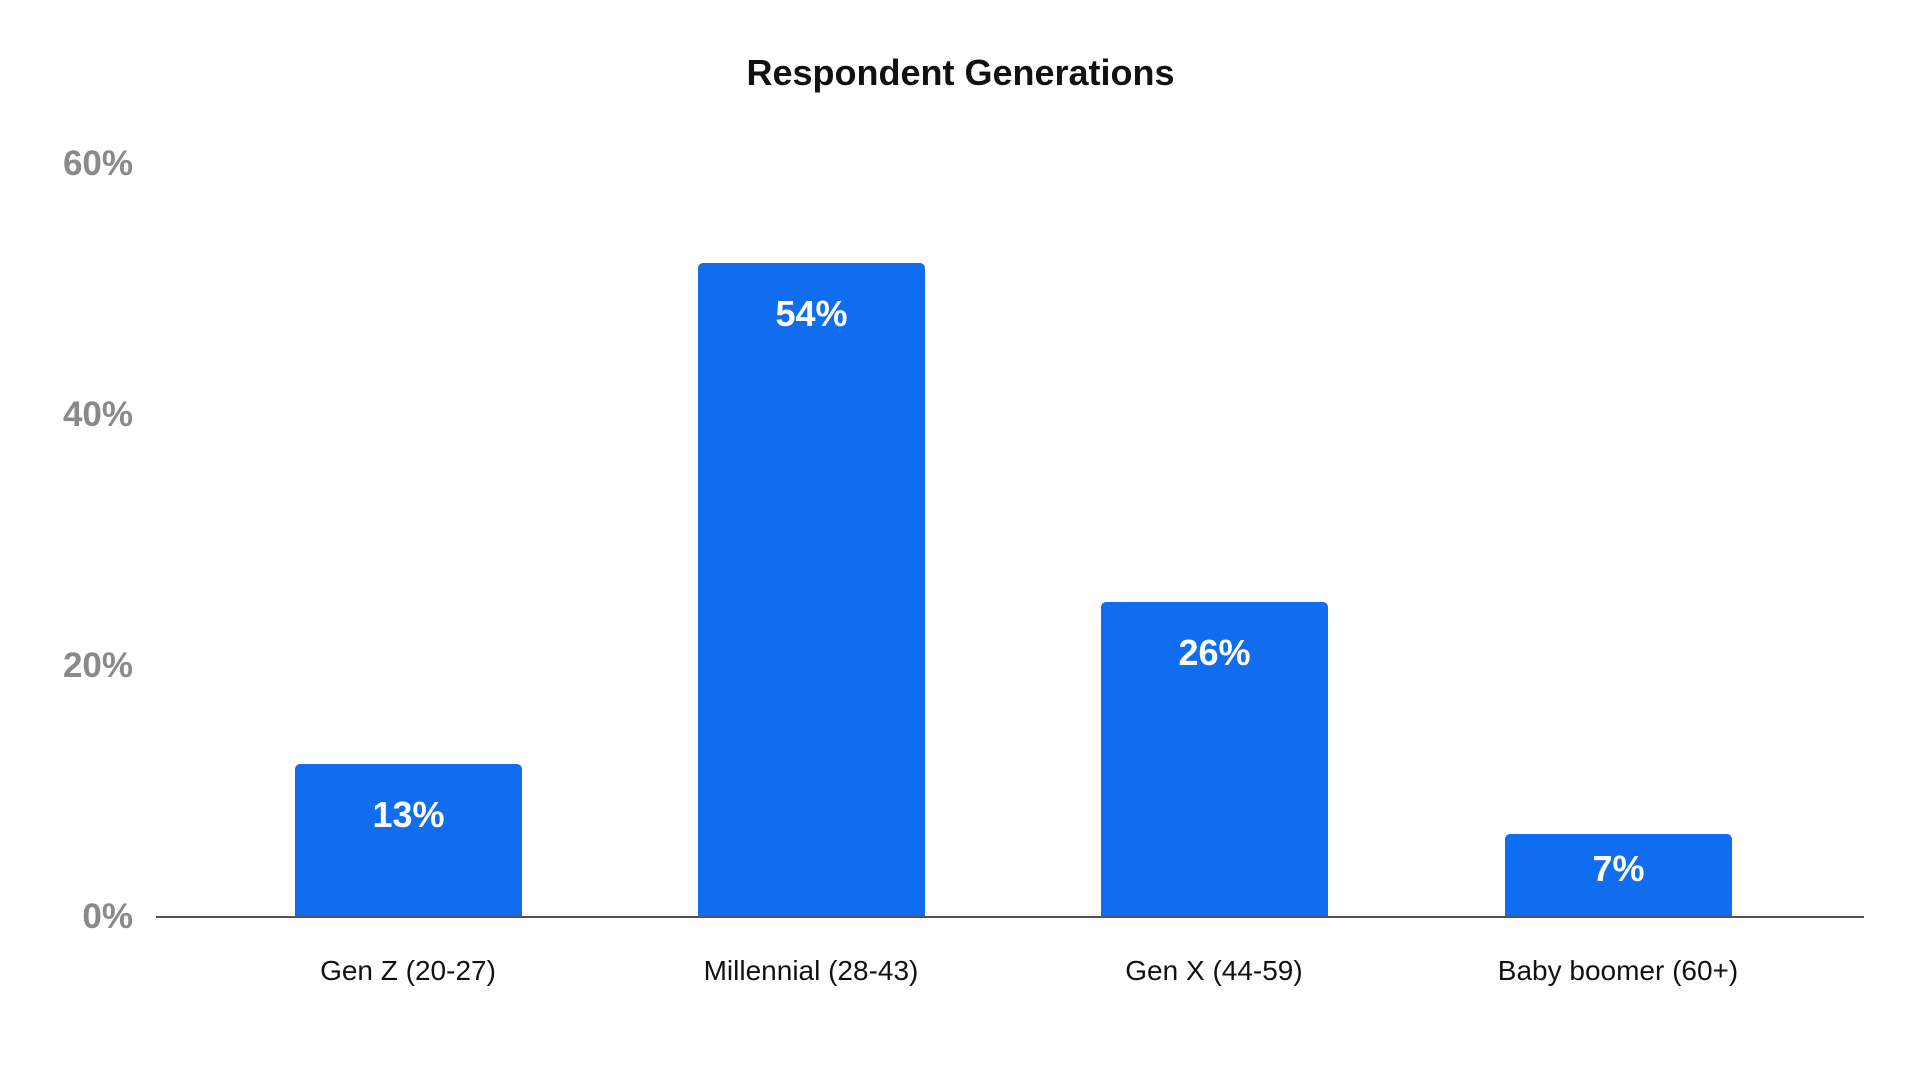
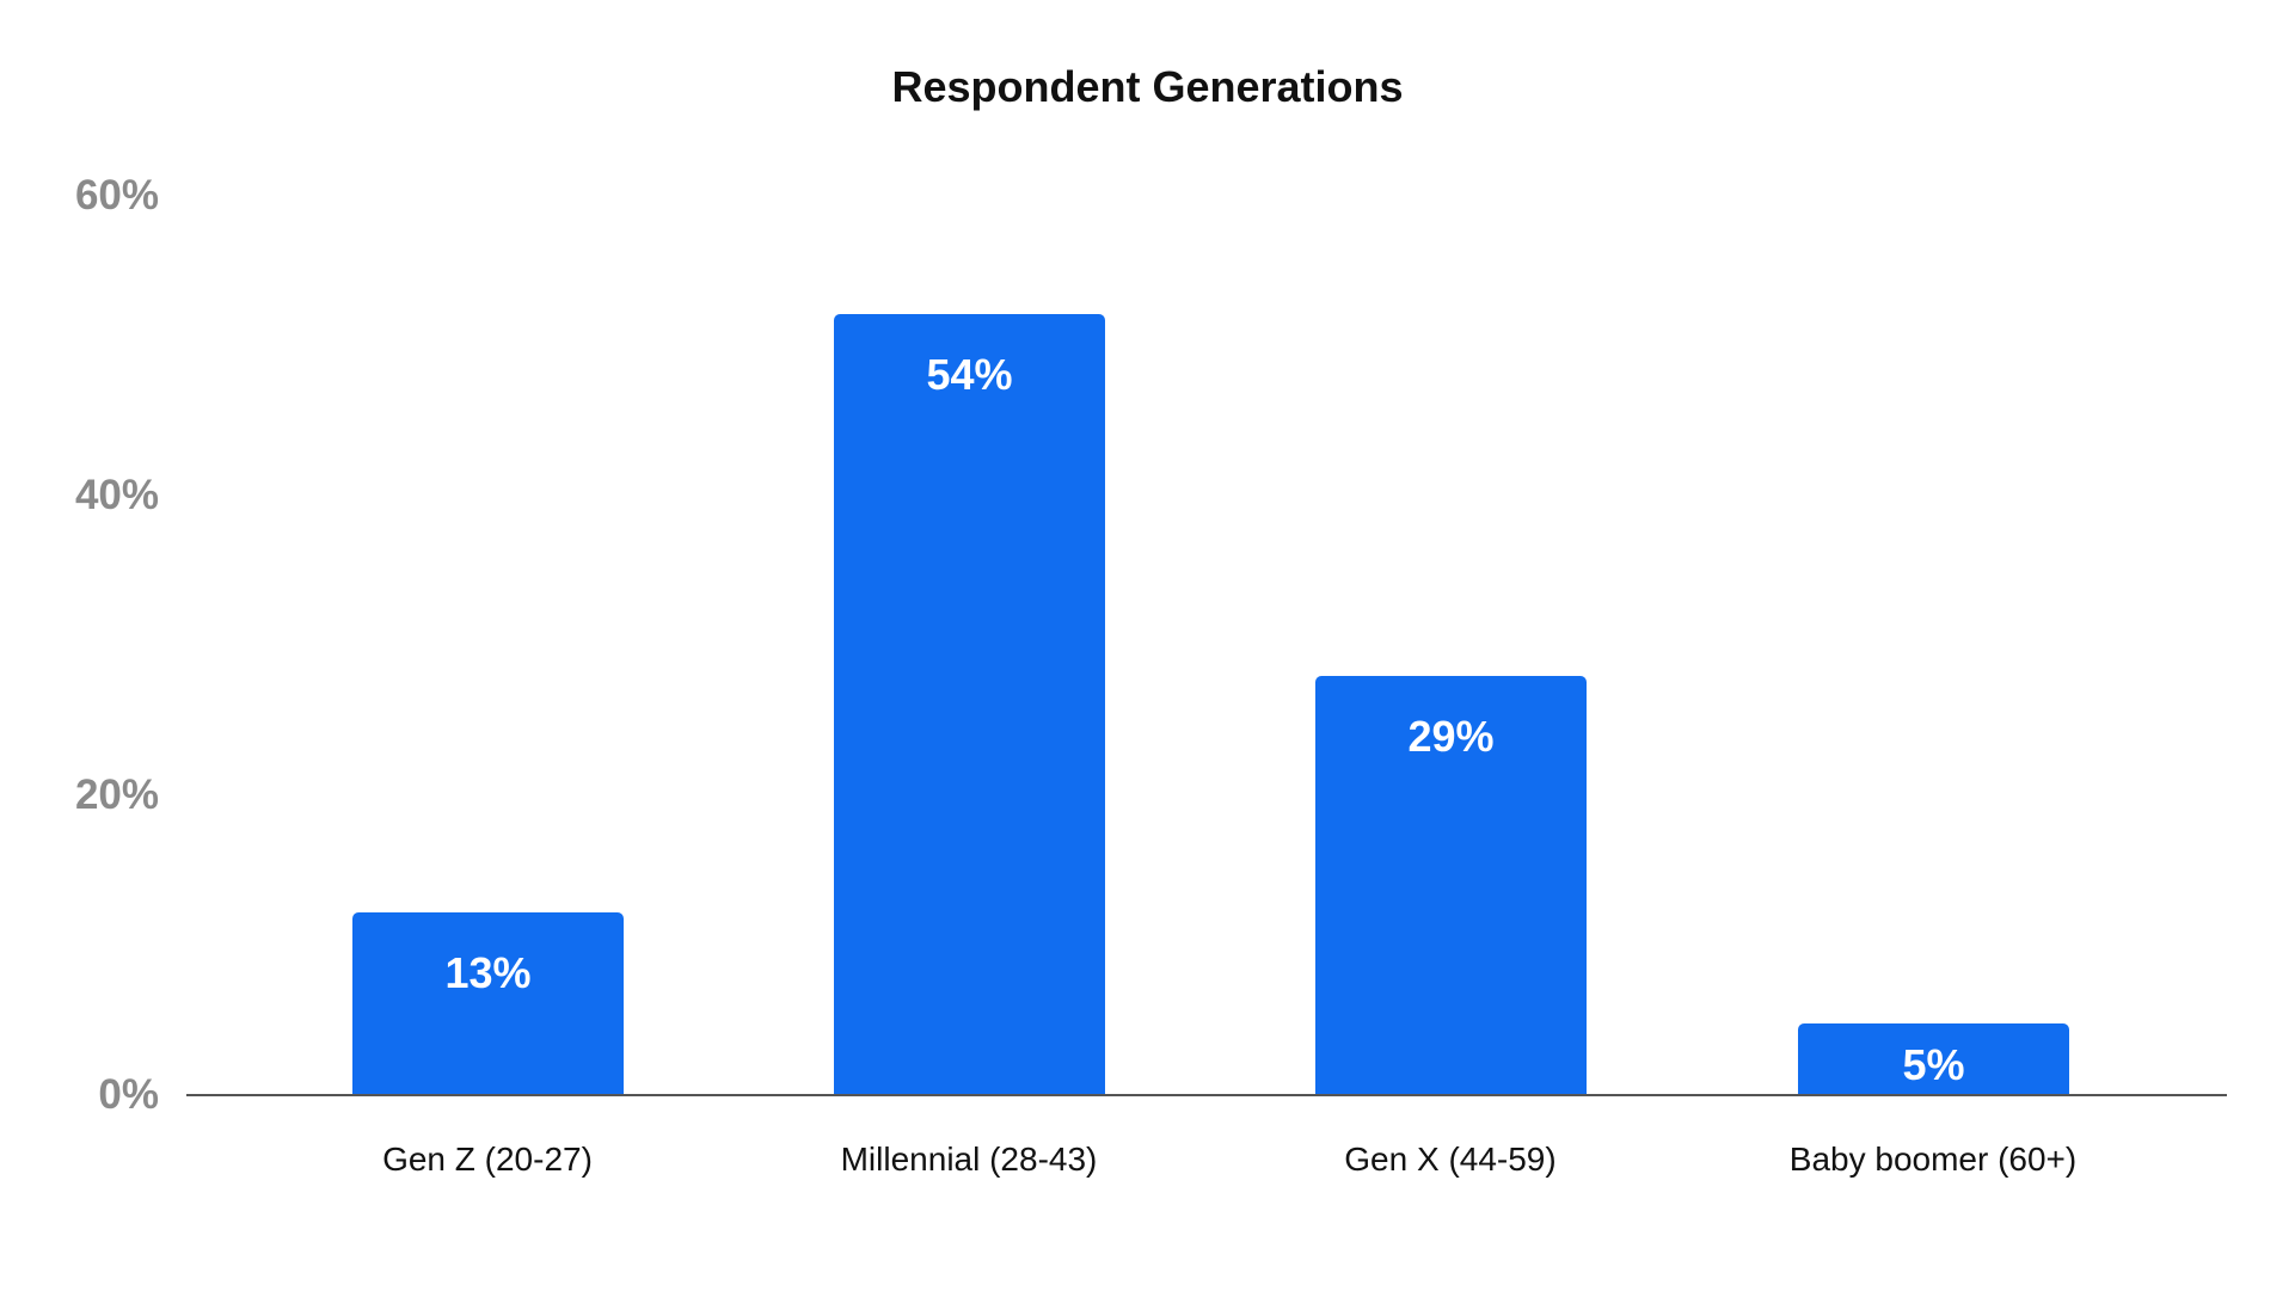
Gen X (44-59): 26% -> 29%
Baby boomer (60+): 7% -> 5%
